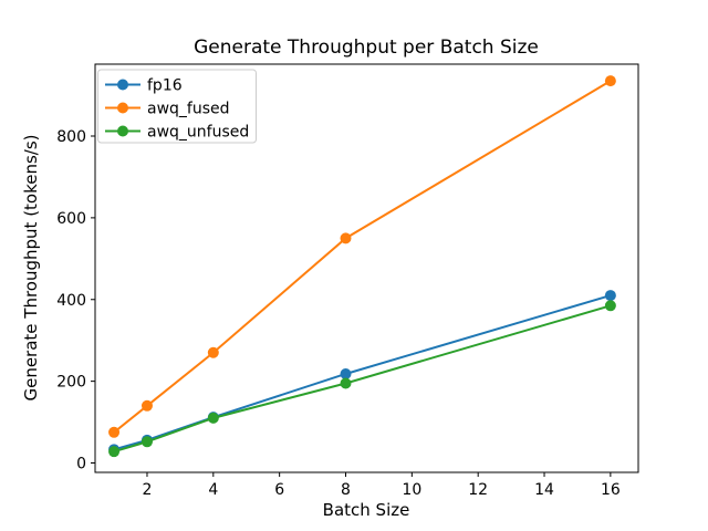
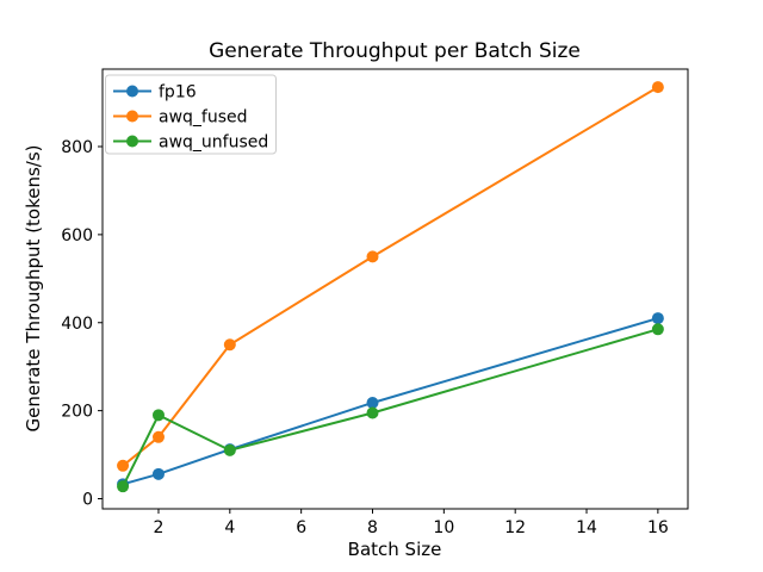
awq_unfused/2: 50 -> 190
awq_fused/4: 270 -> 350
